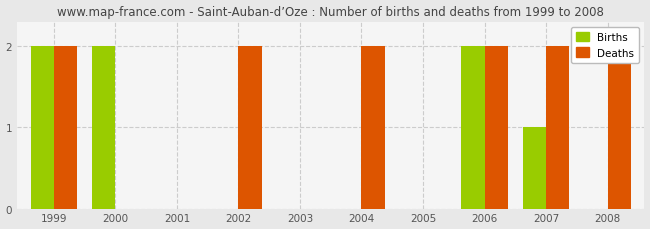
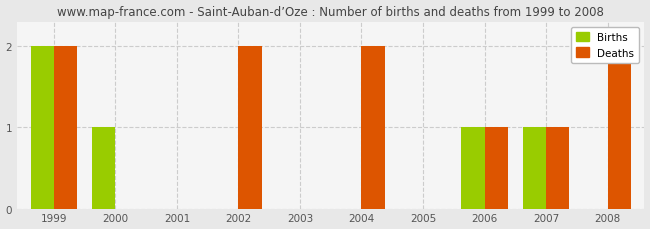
Births/2000: 2 -> 1
Births/2006: 2 -> 1
Deaths/2006: 2 -> 1
Deaths/2007: 2 -> 1
